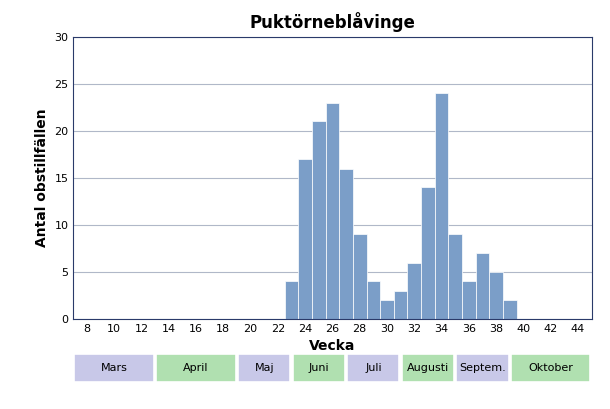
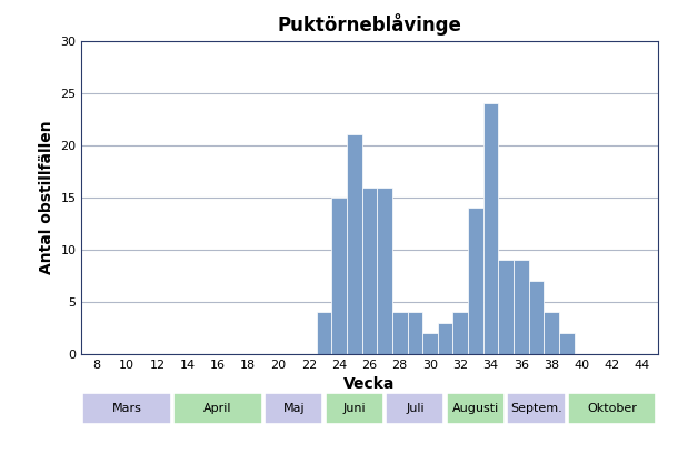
24: 17 -> 15
26: 23 -> 16
28: 9 -> 4
32: 6 -> 4
36: 4 -> 9
38: 5 -> 4
